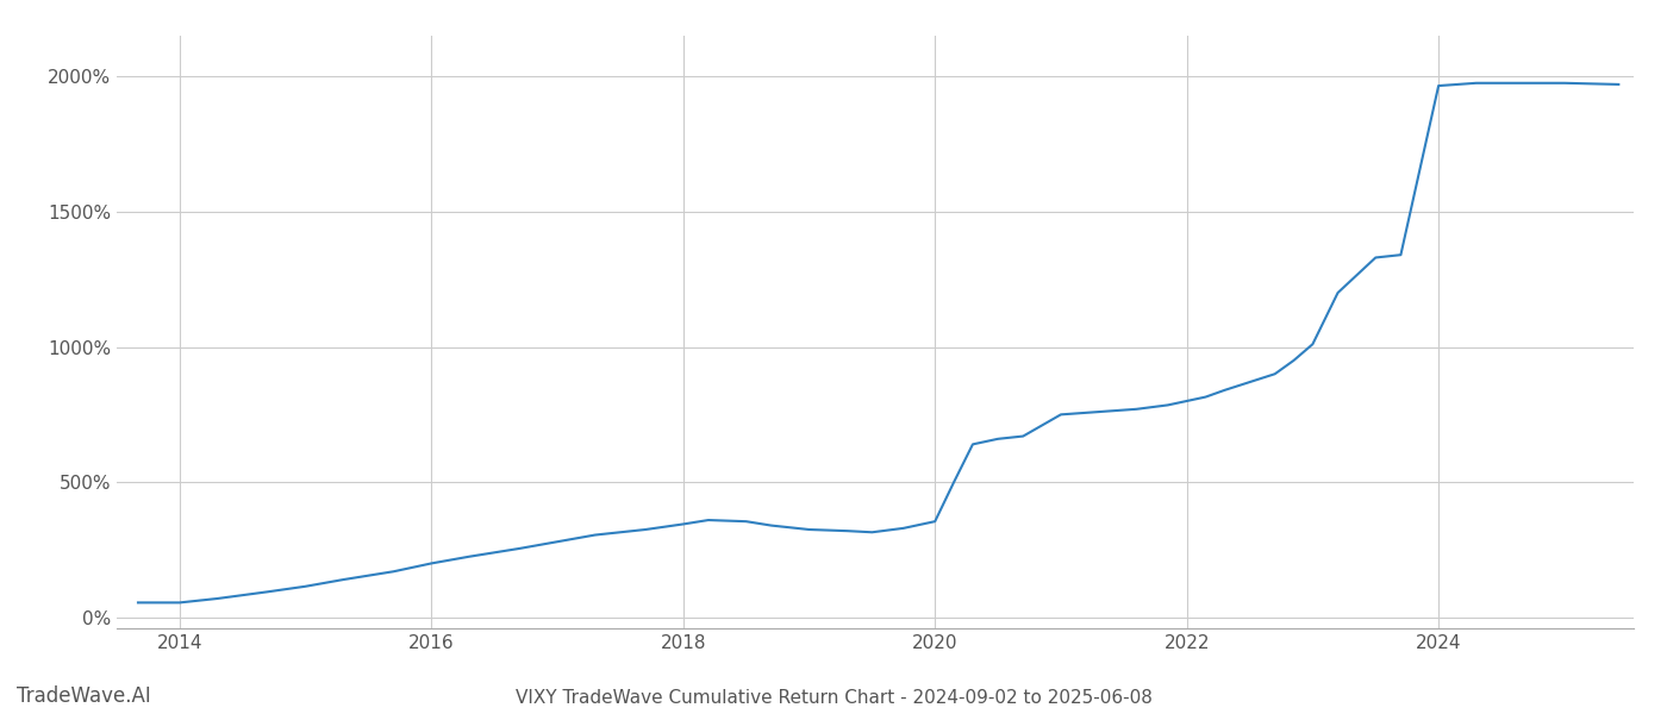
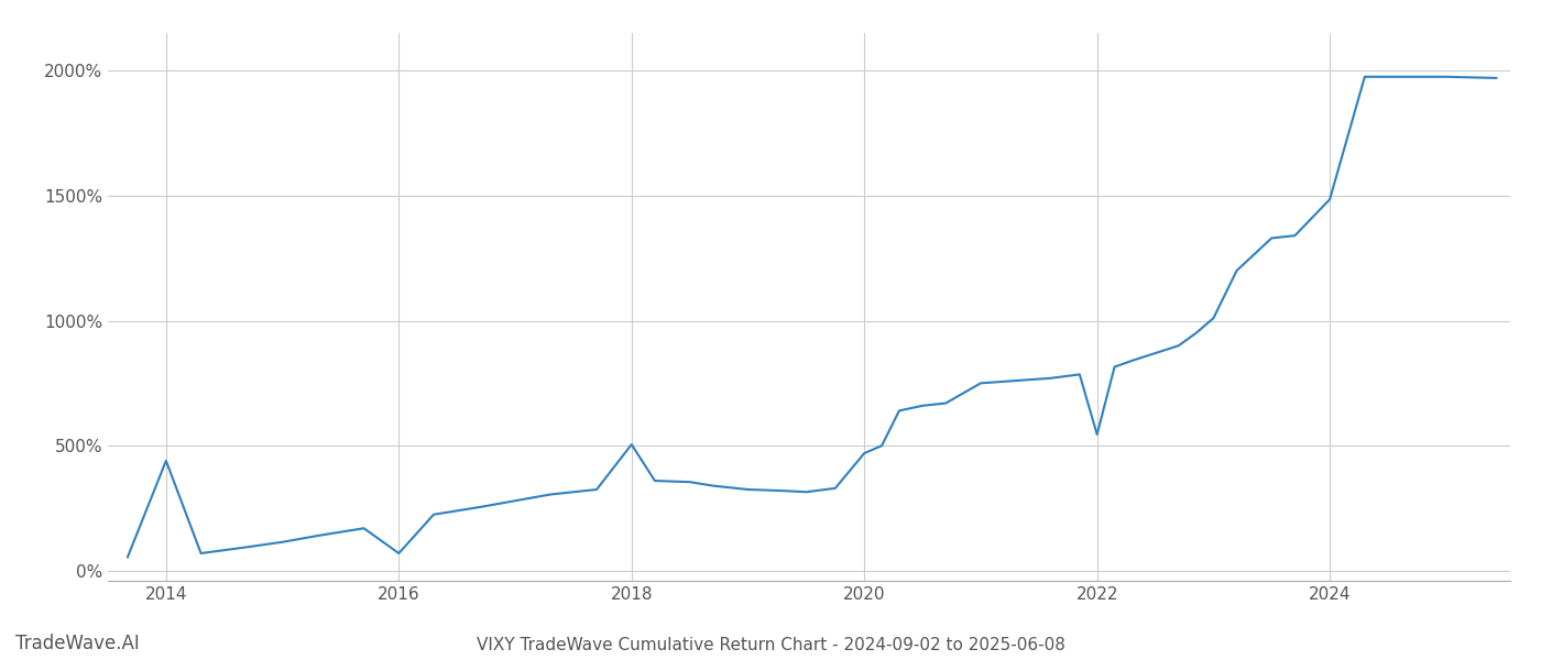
2014: 55% -> 440%
2016: 200% -> 70%
2018: 345% -> 505%
2020: 355% -> 470%
2022: 800% -> 545%
2024: 1965% -> 1485%
